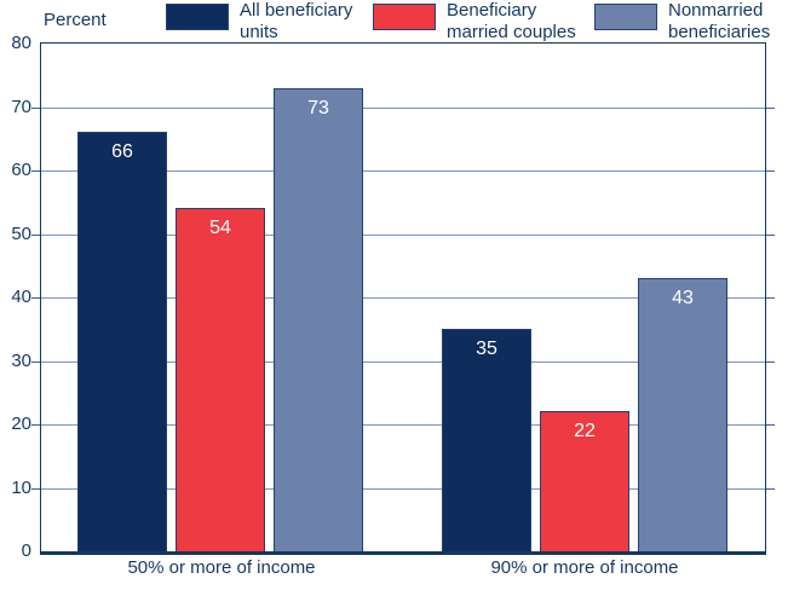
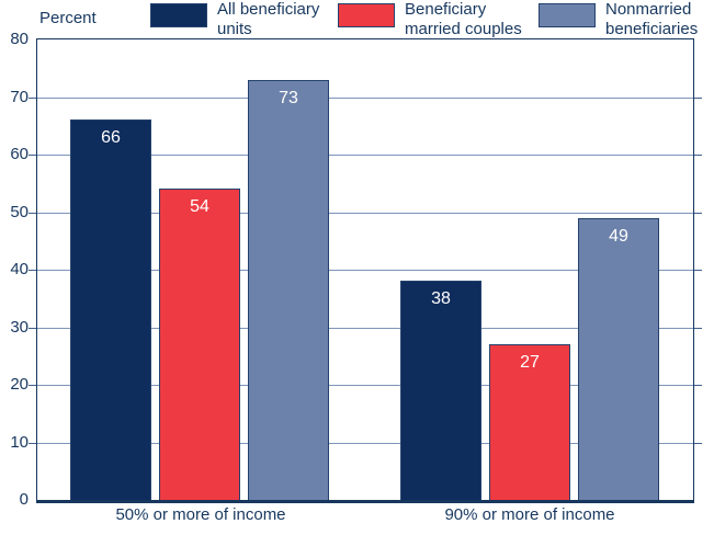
All beneficiary units/90% or more of income: 35 -> 38
Beneficiary married couples/90% or more of income: 22 -> 27
Nonmarried beneficiaries/90% or more of income: 43 -> 49
